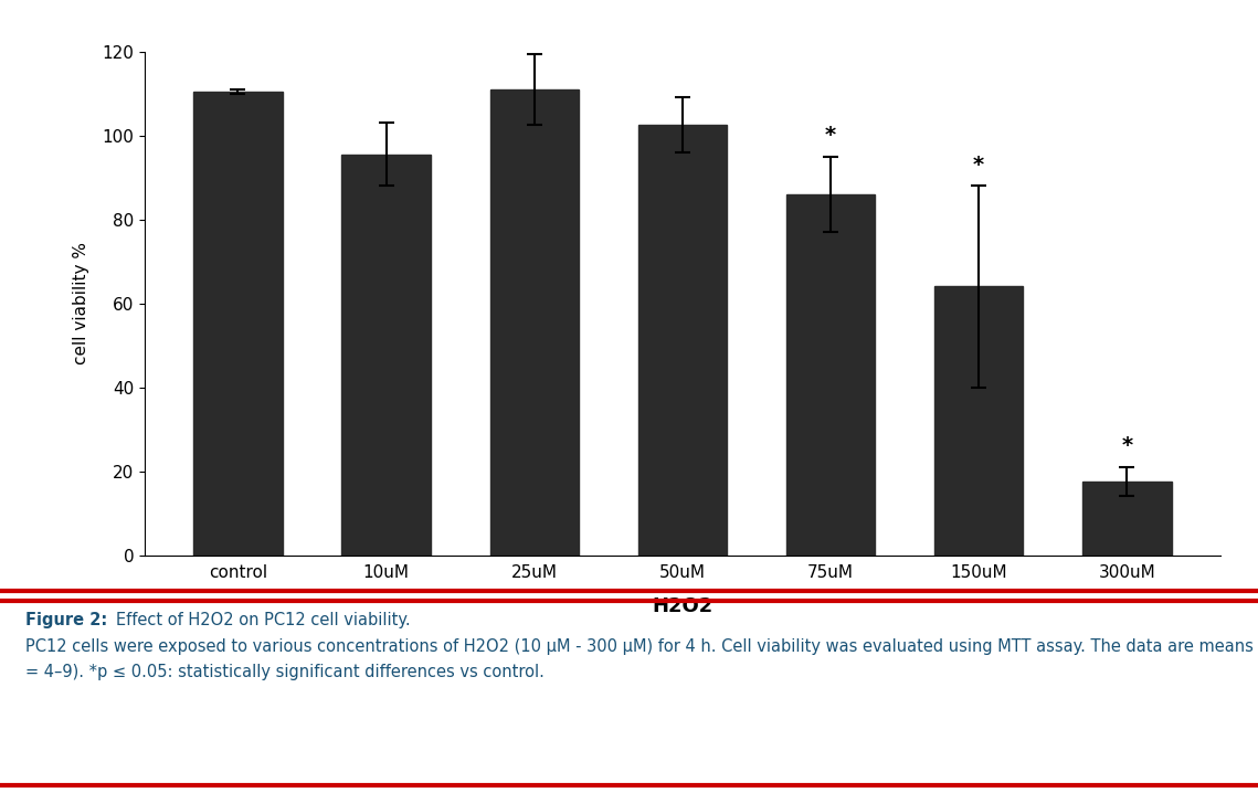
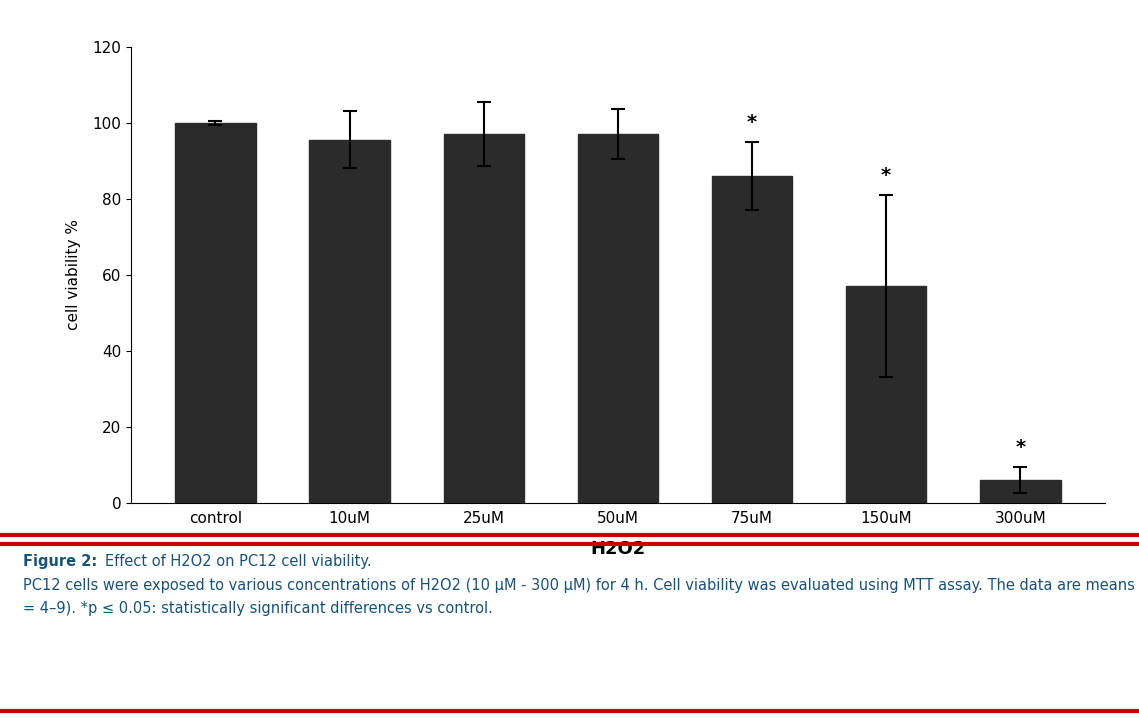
control: 110.5 -> 100.0
25uM: 111.0 -> 97.0
50uM: 102.5 -> 97.0
150uM: 64.0 -> 57.0
300uM: 17.5 -> 6.0
